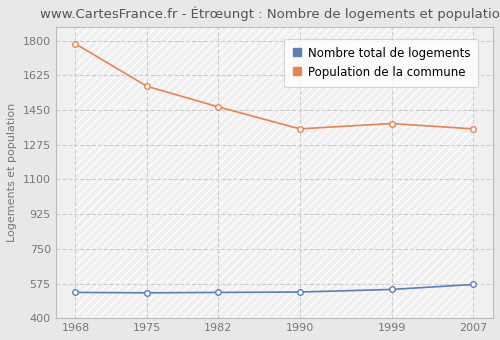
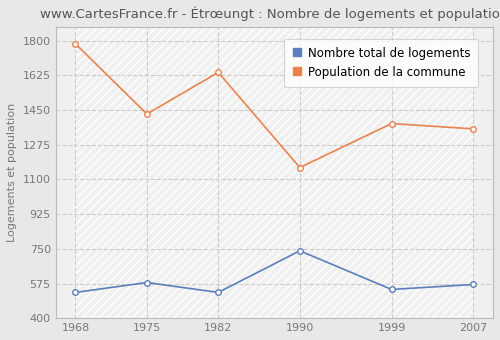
Nombre total de logements/1975: 530 -> 580
Population de la commune/1975: 1570 -> 1430
Population de la commune/1982: 1470 -> 1640
Nombre total de logements/1990: 530 -> 740
Population de la commune/1990: 1360 -> 1160
